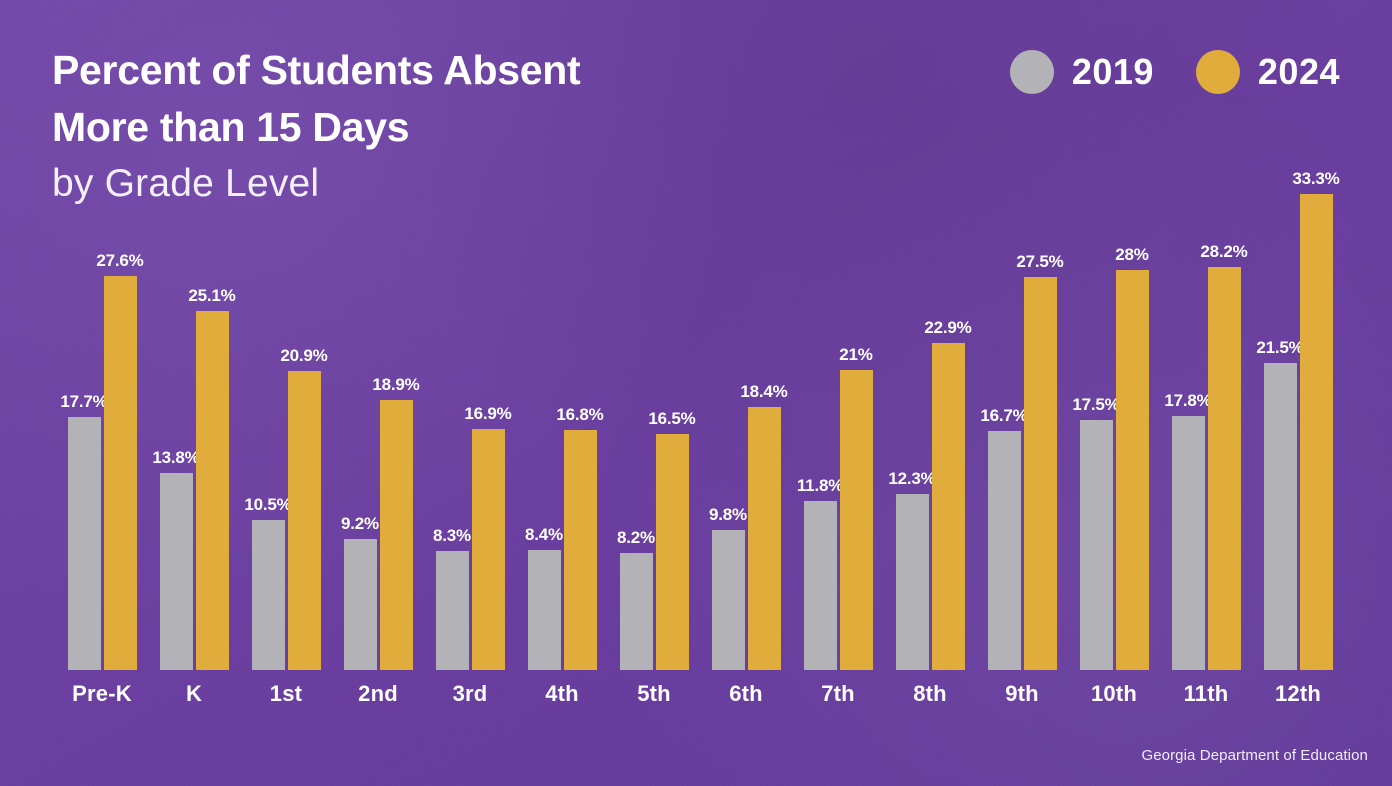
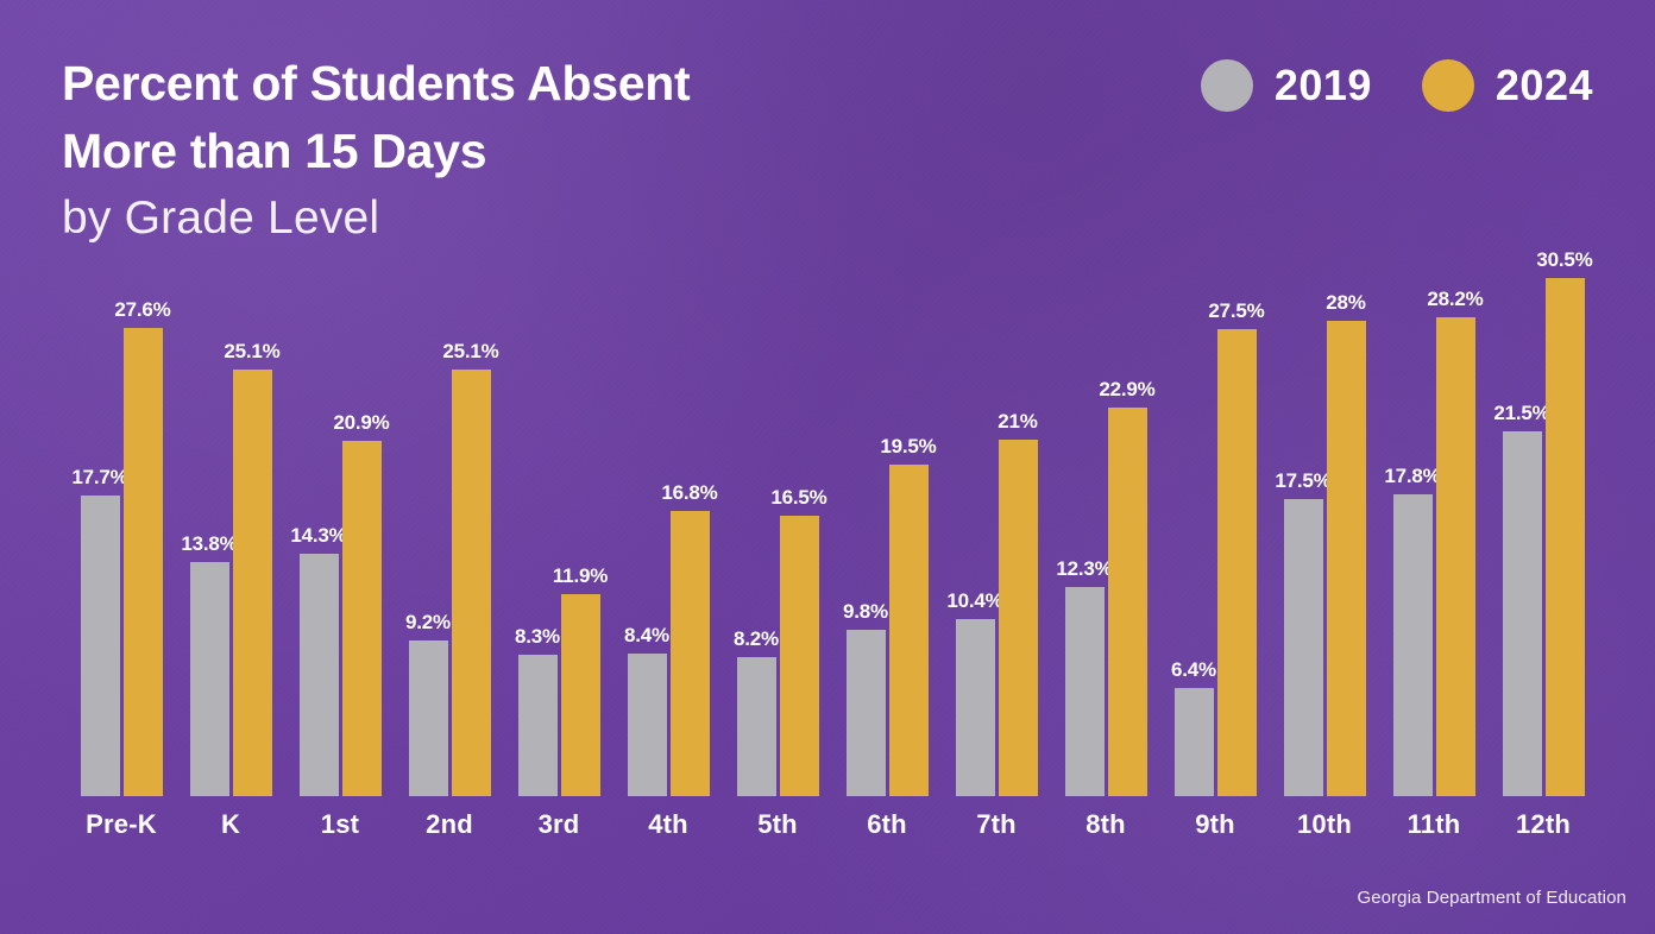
2019/1st: 10.5% -> 14.3%
2024/2nd: 18.9% -> 25.1%
2024/3rd: 16.9% -> 11.9%
2024/6th: 18.4% -> 19.5%
2019/7th: 11.8% -> 10.4%
2019/9th: 16.7% -> 6.4%
2024/12th: 33.3% -> 30.5%
